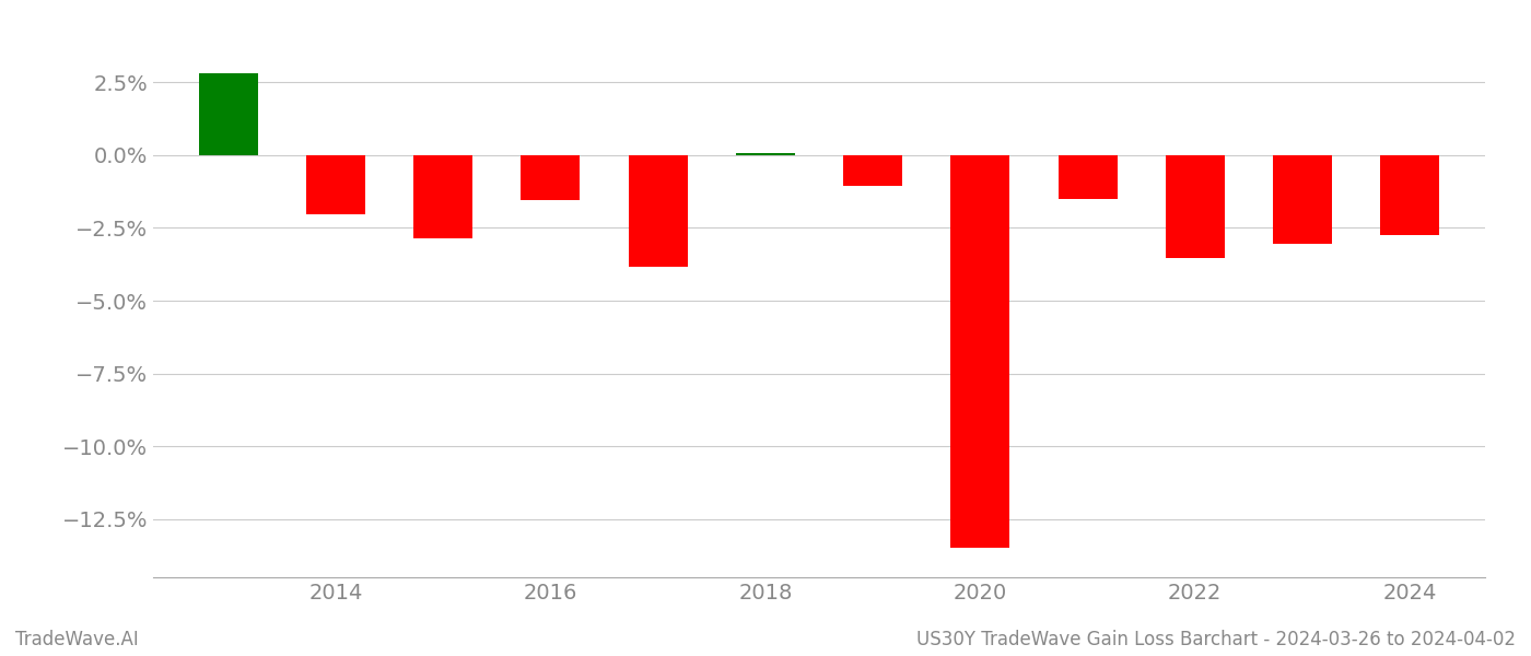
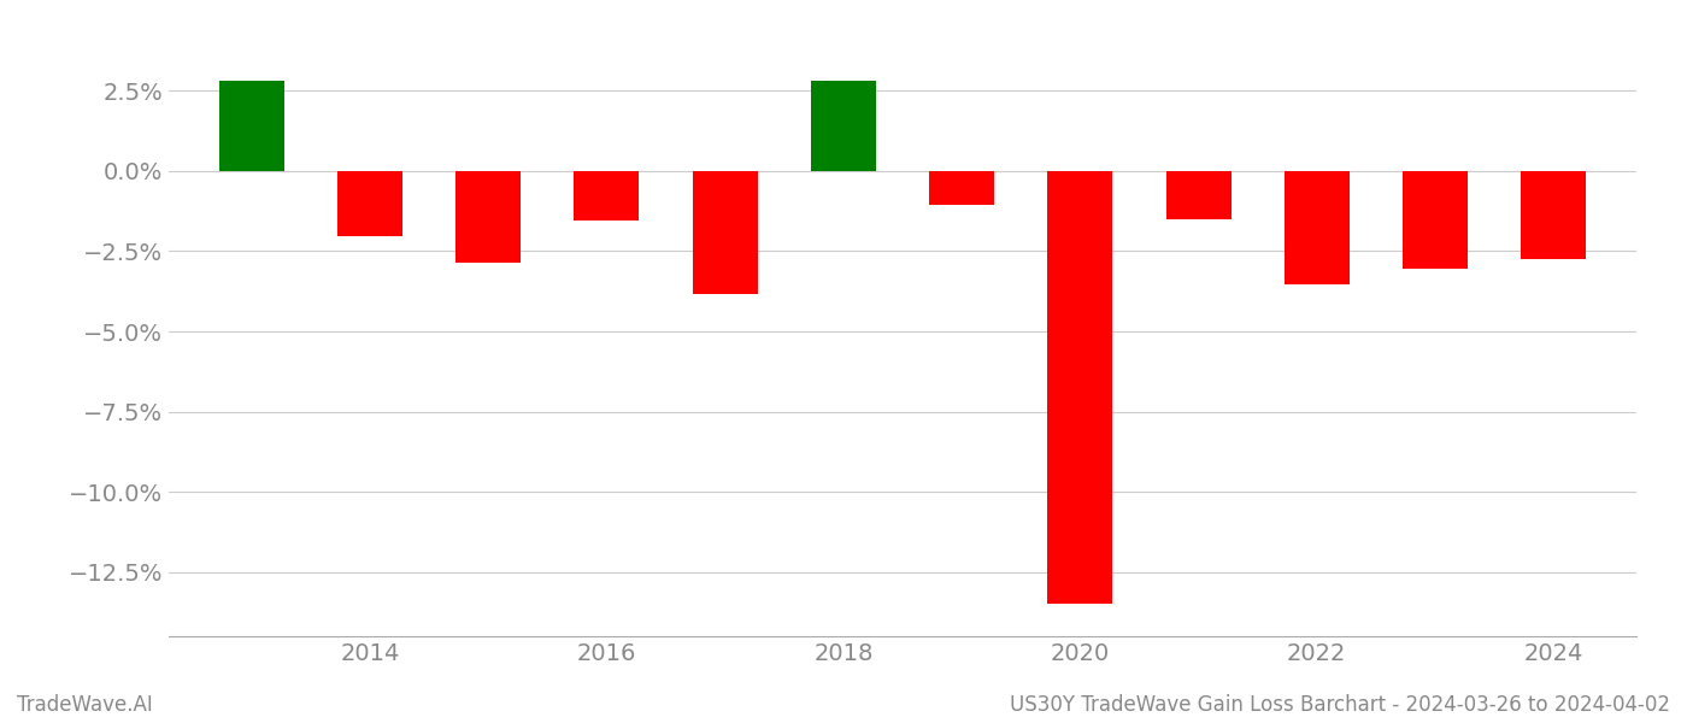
2018: 0.08% -> 2.80%
